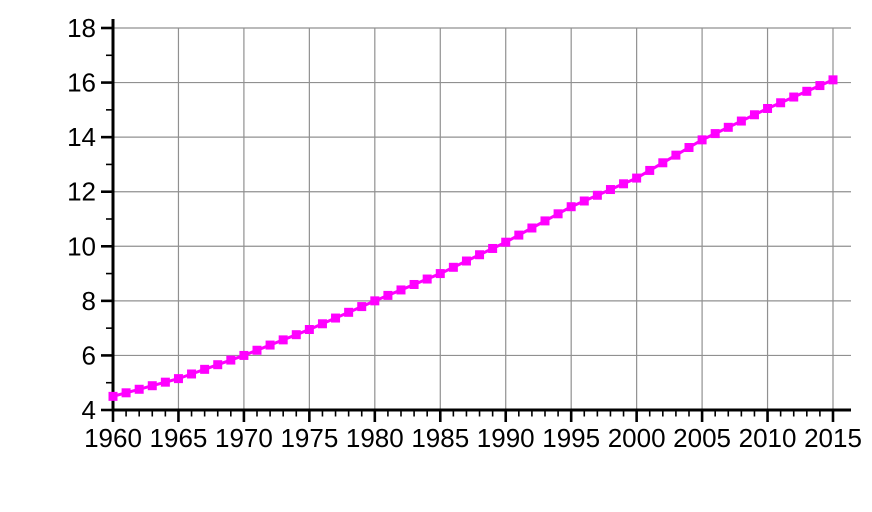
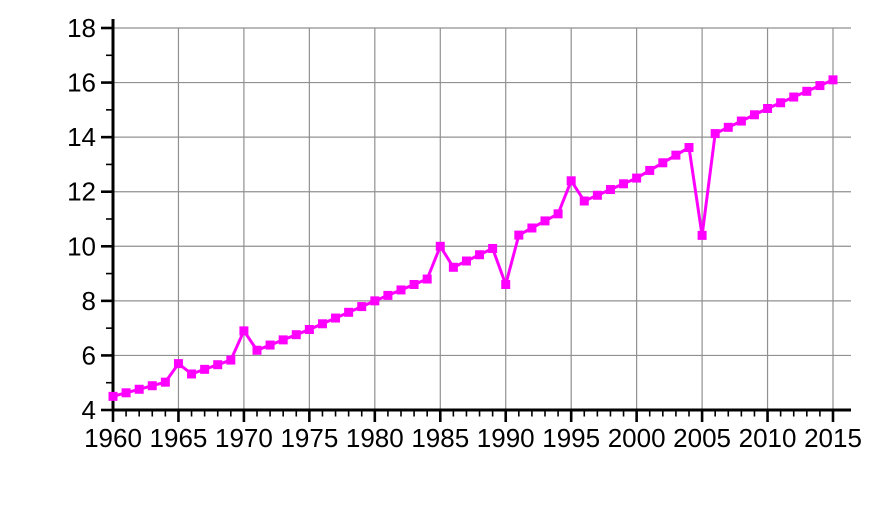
1965: 5.2 -> 5.7
1970: 6.0 -> 6.9
1985: 9.0 -> 10.0
1990: 10.2 -> 8.6
1995: 11.4 -> 12.4
2005: 13.9 -> 10.4
